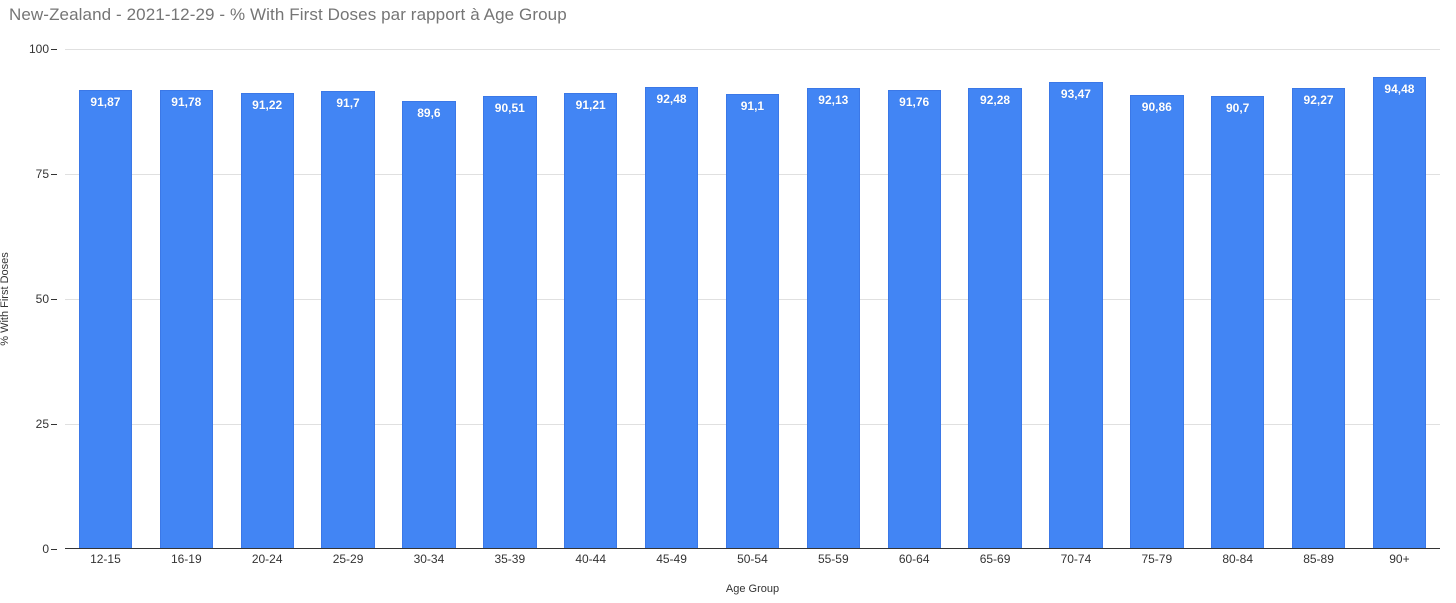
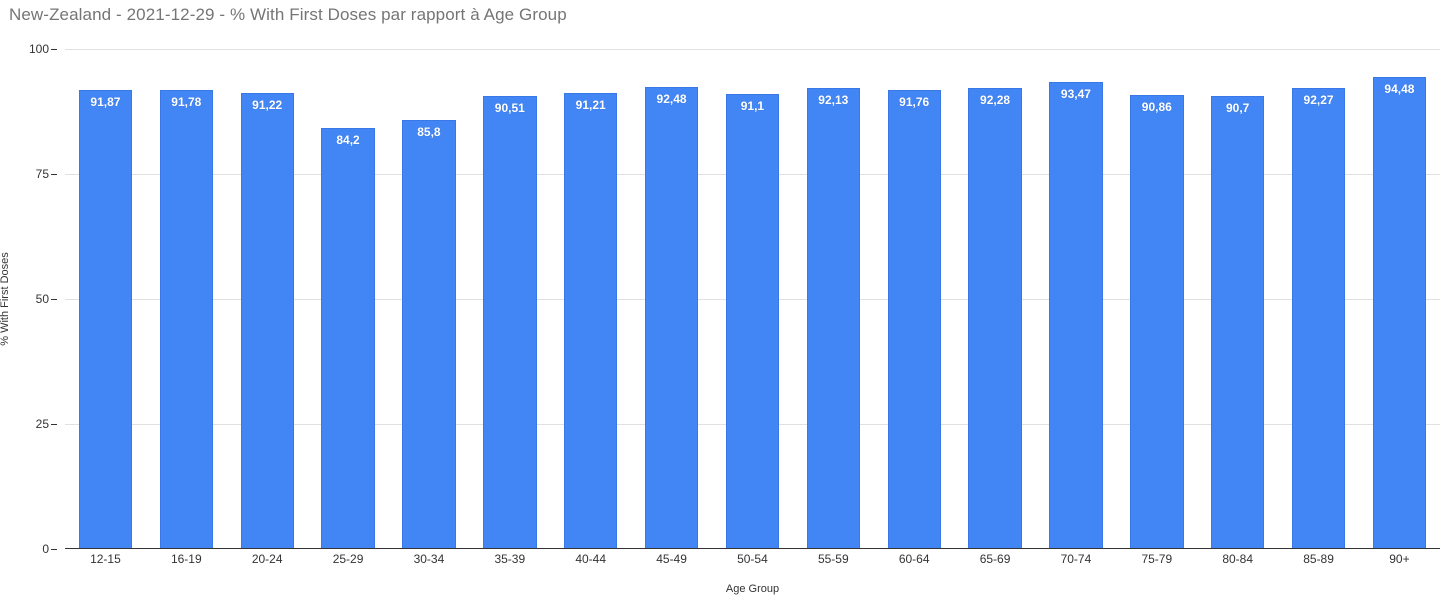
25-29: 91,7 -> 84,2
30-34: 89,6 -> 85,8
